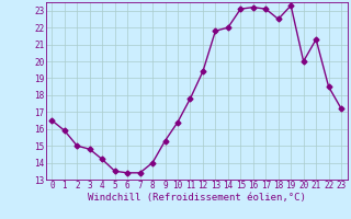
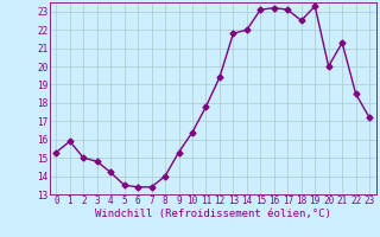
0: 16.5 -> 15.3
